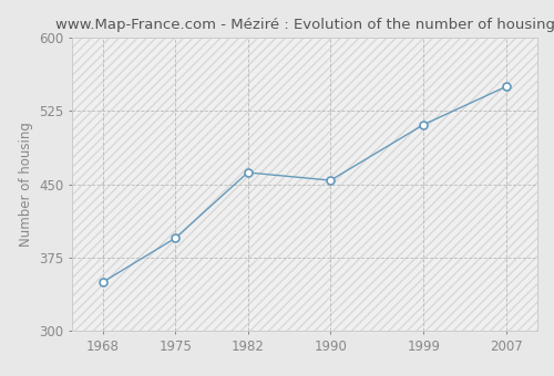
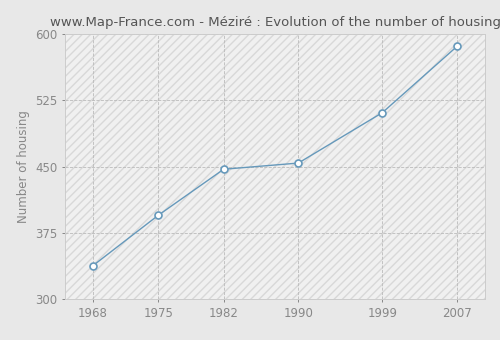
1968: 350 -> 338
1982: 462 -> 447
2007: 550 -> 586
